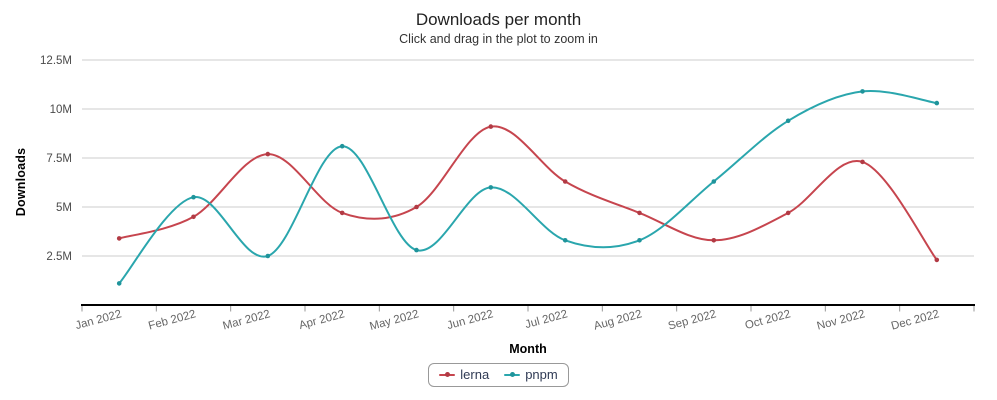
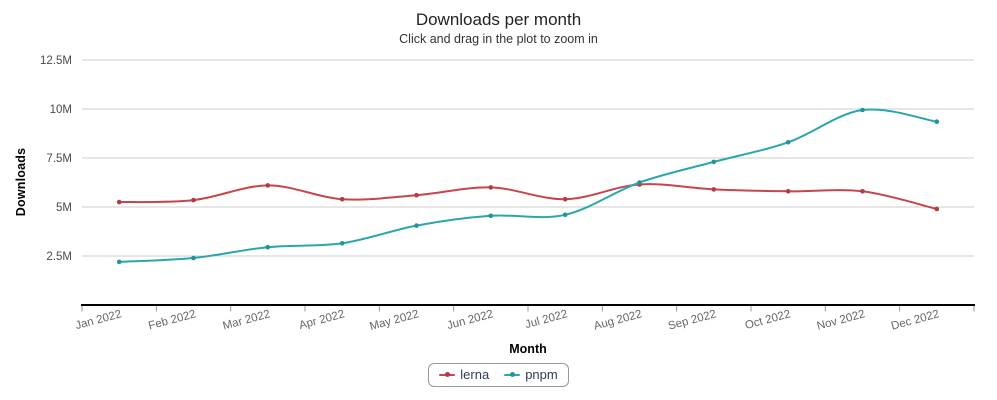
lerna/Jan 2022: 3.4M -> 5.2M
pnpm/Jan 2022: 1.1M -> 2.2M
lerna/Feb 2022: 4.5M -> 5.3M
pnpm/Feb 2022: 5.5M -> 2.4M
lerna/Mar 2022: 7.7M -> 6.1M
pnpm/Mar 2022: 2.5M -> 3.0M
lerna/Apr 2022: 4.7M -> 5.4M
pnpm/Apr 2022: 8.1M -> 3.1M
lerna/May 2022: 5.0M -> 5.6M
pnpm/May 2022: 2.8M -> 4.0M
lerna/Jun 2022: 9.1M -> 6.0M
pnpm/Jun 2022: 6.0M -> 4.5M
lerna/Jul 2022: 6.3M -> 5.4M
pnpm/Jul 2022: 3.3M -> 4.6M
lerna/Aug 2022: 4.7M -> 6.2M
pnpm/Aug 2022: 3.3M -> 6.2M
lerna/Sep 2022: 3.3M -> 5.9M
pnpm/Sep 2022: 6.3M -> 7.3M
lerna/Oct 2022: 4.7M -> 5.8M
pnpm/Oct 2022: 9.4M -> 8.3M
lerna/Nov 2022: 7.3M -> 5.8M
pnpm/Nov 2022: 10.9M -> 9.9M
lerna/Dec 2022: 2.3M -> 4.9M
pnpm/Dec 2022: 10.3M -> 9.3M
